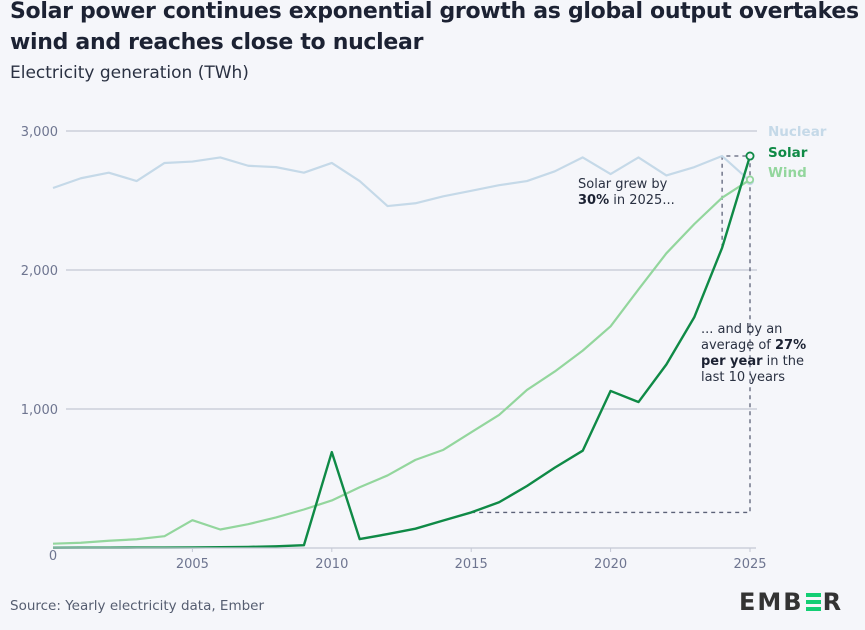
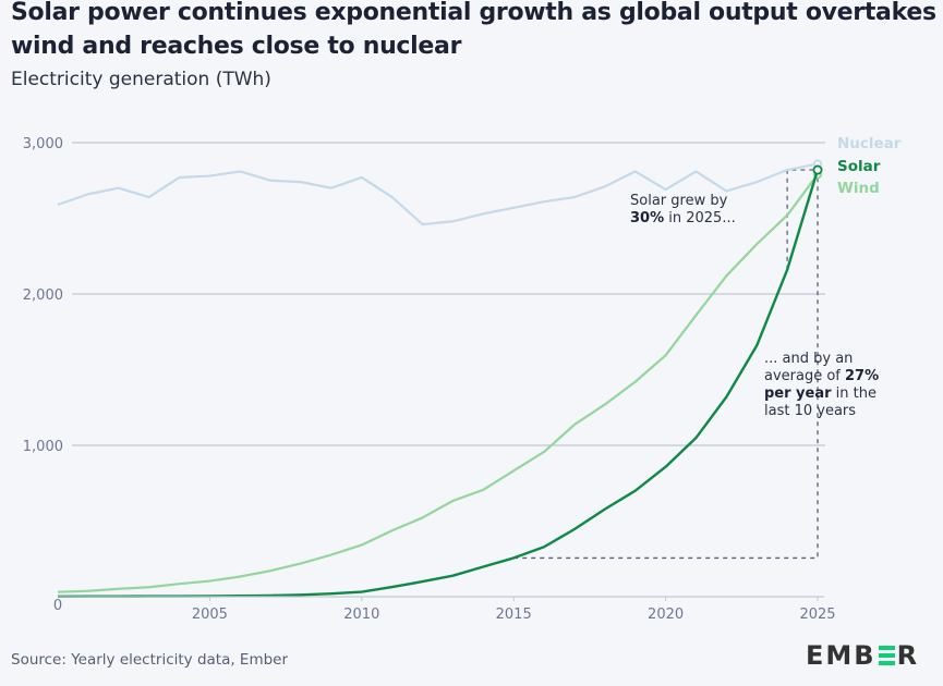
Wind/2005: 200 -> 100
Solar/2010: 690 -> 30
Solar/2020: 1130 -> 860
Nuclear/2025: 2640 -> 2860
Wind/2025: 2650 -> 2790
